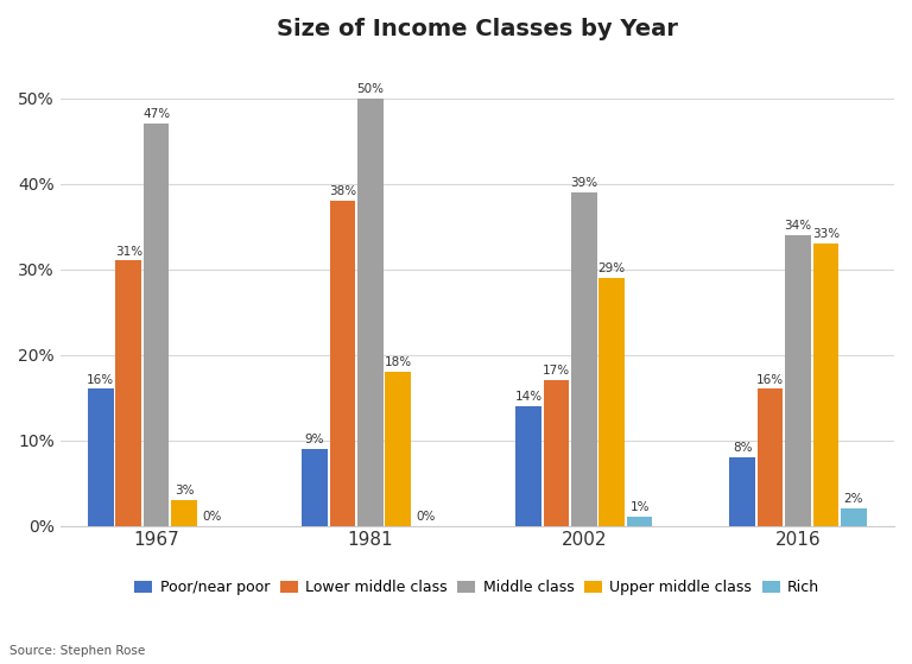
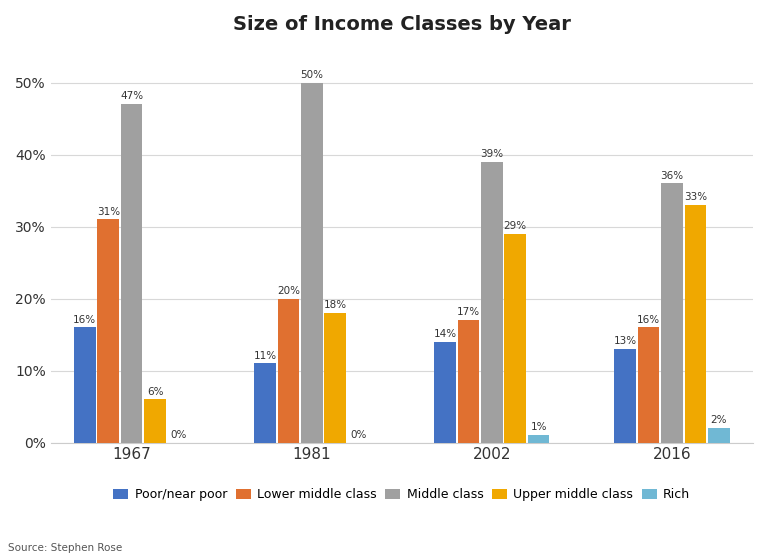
Upper middle class/1967: 3% -> 6%
Poor/near poor/1981: 9% -> 11%
Lower middle class/1981: 38% -> 20%
Poor/near poor/2016: 8% -> 13%
Middle class/2016: 34% -> 36%
